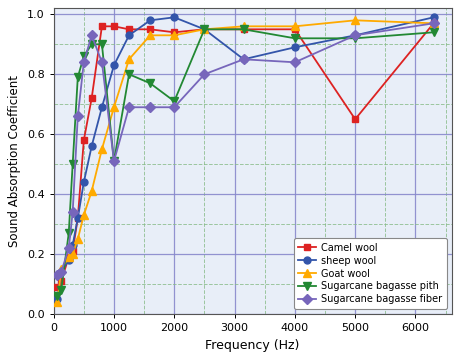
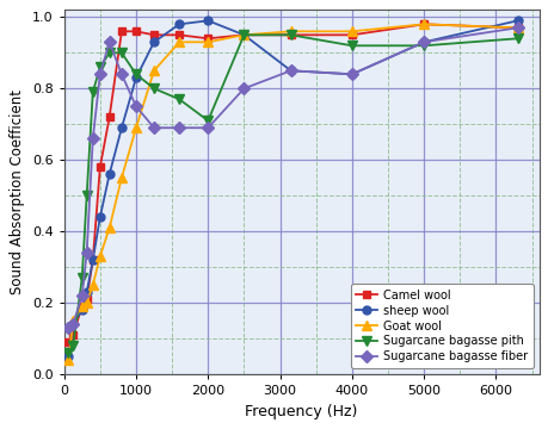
Sugarcane bagasse pith/1000: 0.51 -> 0.84
Sugarcane bagasse fiber/1000: 0.51 -> 0.75
sheep wool/4000: 0.89 -> 0.84
Camel wool/5000: 0.65 -> 0.98
